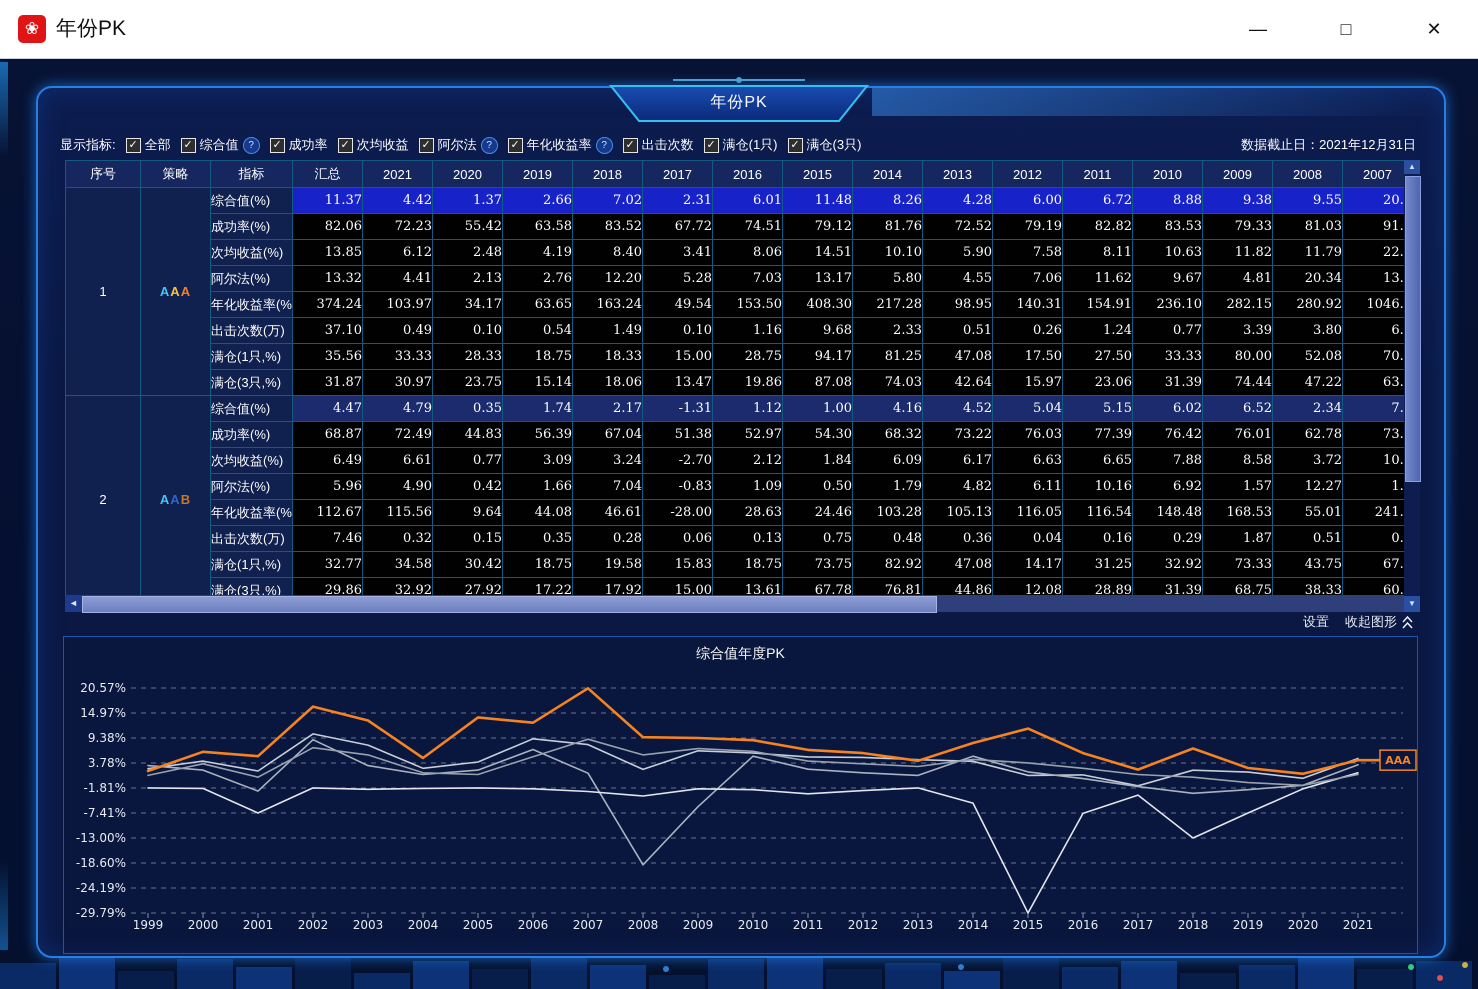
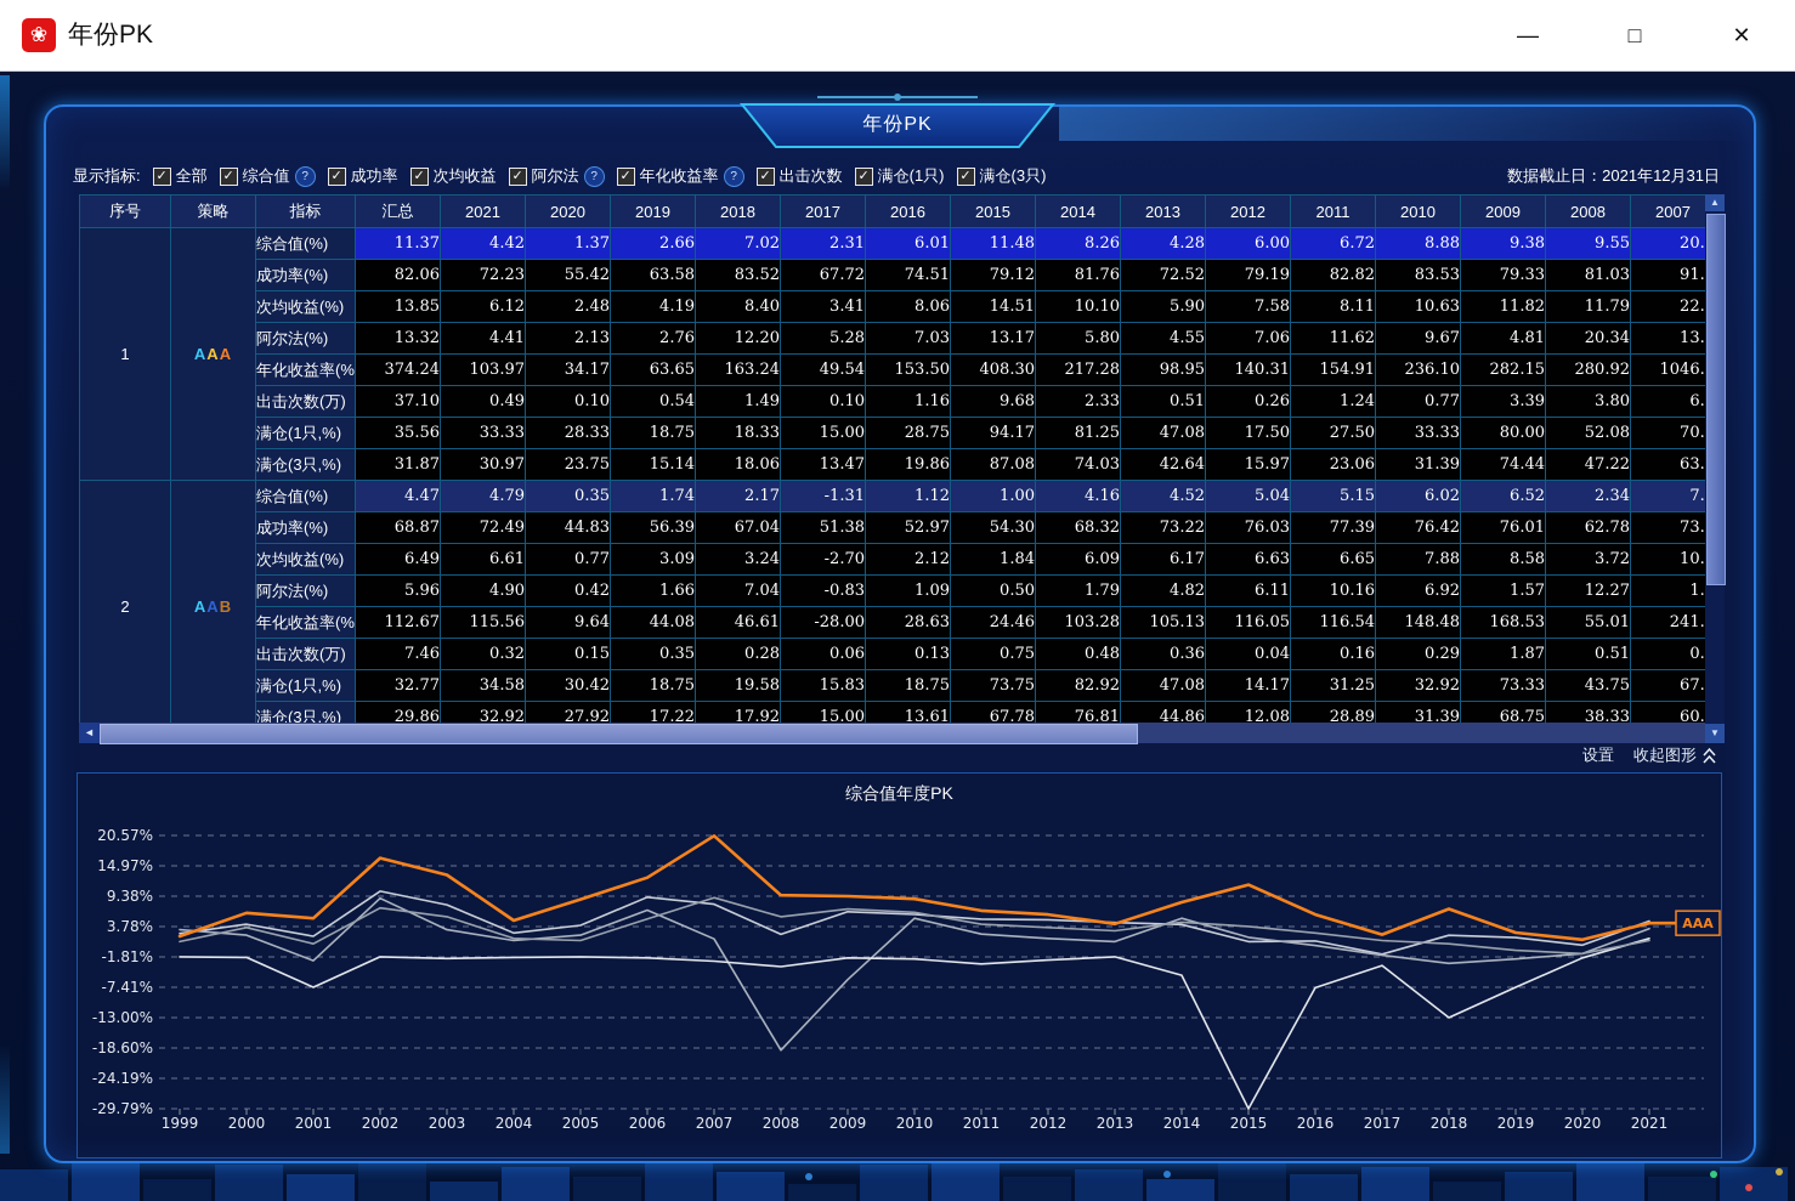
AAA/2005: 14% -> 9%
